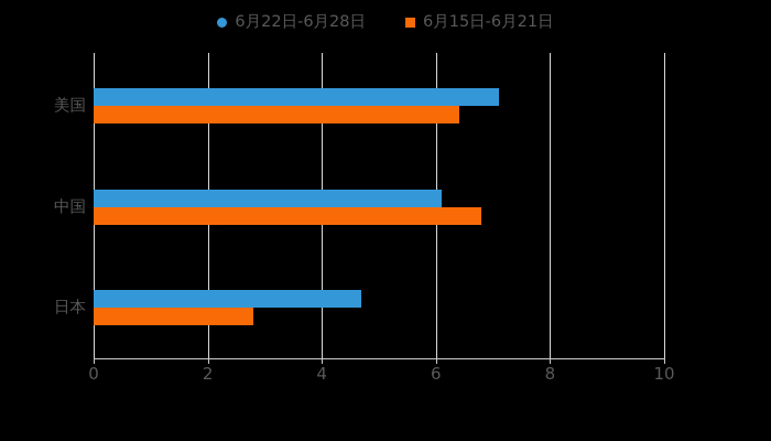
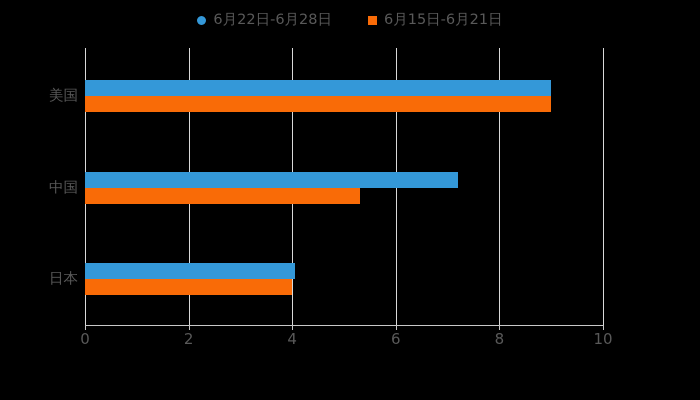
6月22日-6月28日/美国: 7.1 -> 9.0
6月15日-6月21日/美国: 6.4 -> 9.0
6月22日-6月28日/中国: 6.1 -> 7.2
6月15日-6月21日/中国: 6.8 -> 5.3
6月22日-6月28日/日本: 4.7 -> 4.0
6月15日-6月21日/日本: 2.8 -> 4.0
